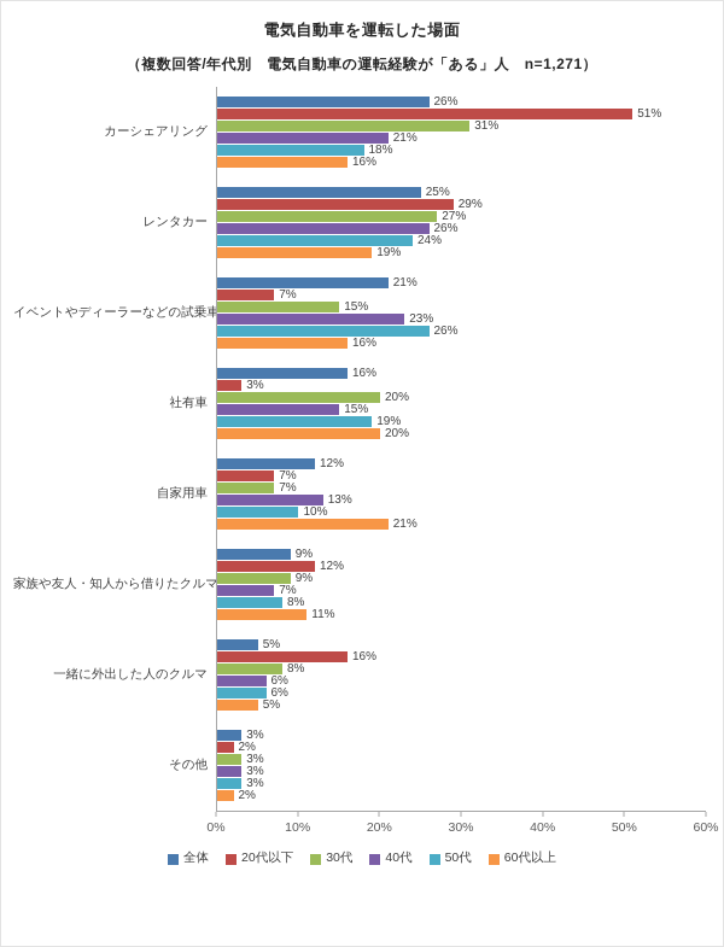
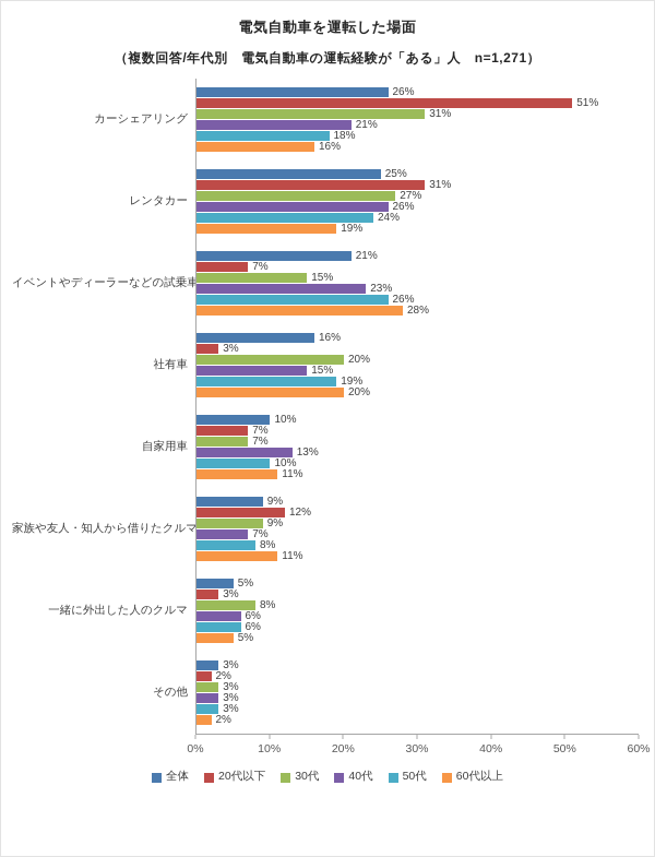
20代以下/レンタカー: 29% -> 31%
60代以上/イベントやディーラーなどの試乗車: 16% -> 28%
全体/自家用車: 12% -> 10%
60代以上/自家用車: 21% -> 11%
20代以下/一緒に外出した人のクルマ: 16% -> 3%
